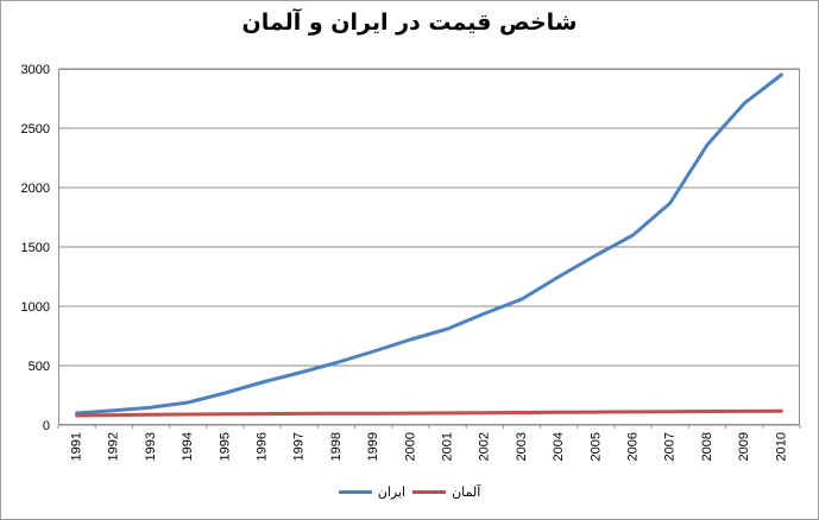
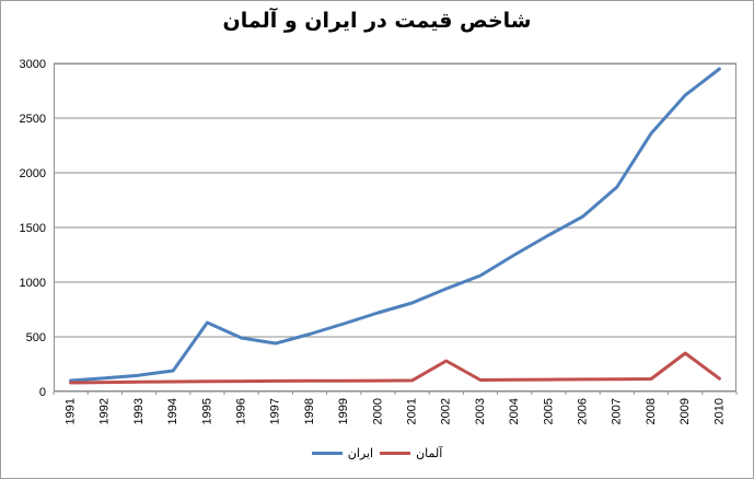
ایران/1995: 270 -> 630
ایران/1996: 360 -> 490
آلمان/2002: 100 -> 280
آلمان/2009: 120 -> 350
